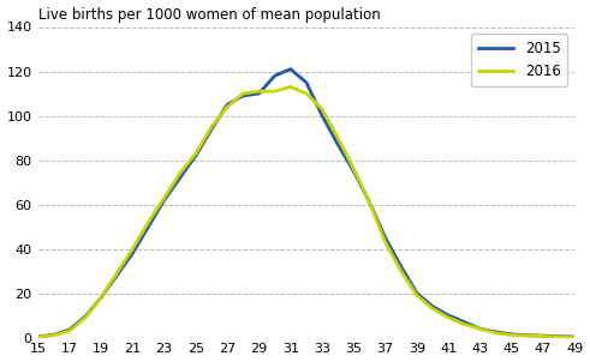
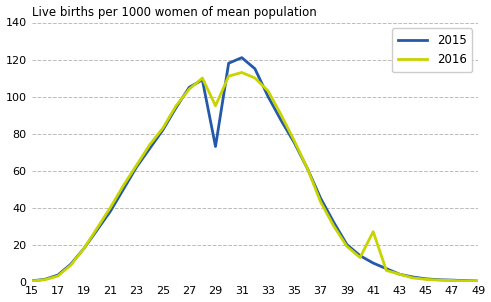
2015/29: 110 -> 73
2016/29: 111 -> 95
2016/41: 9 -> 27
